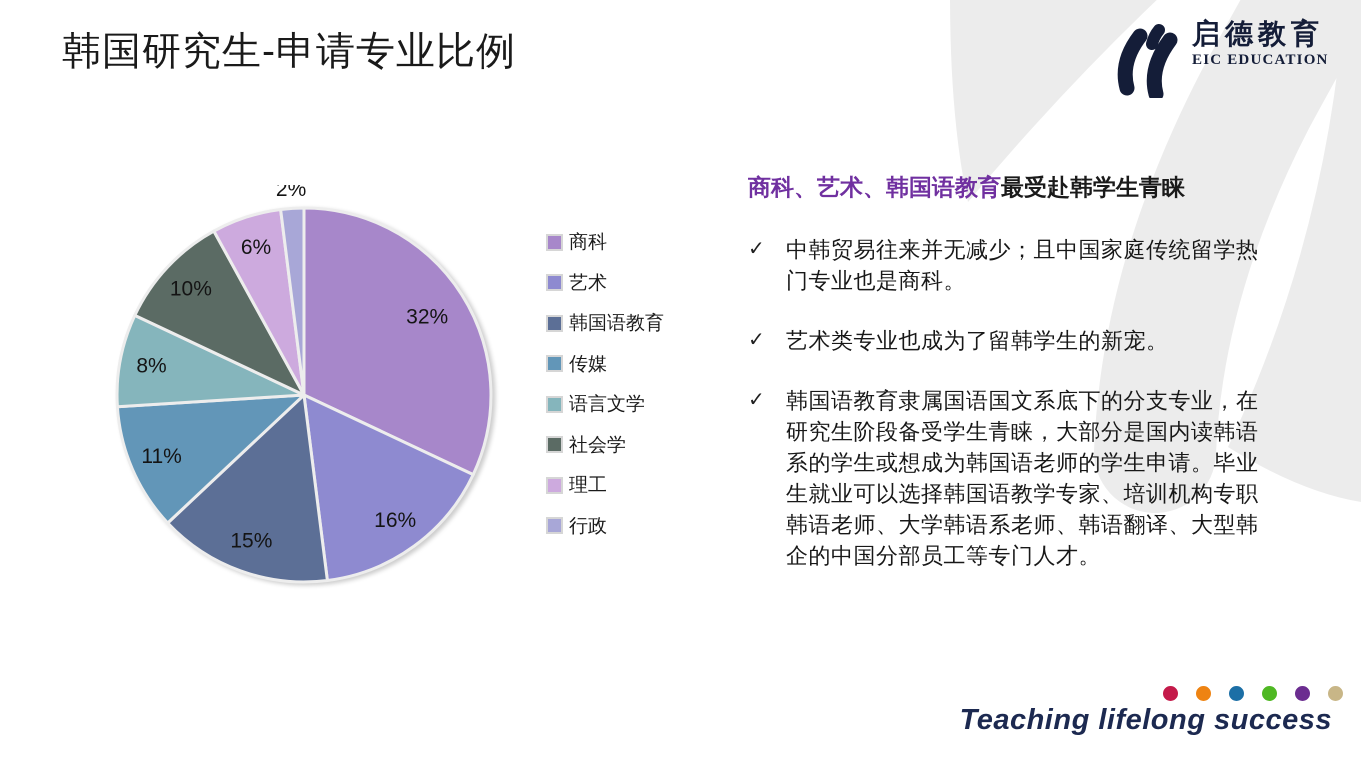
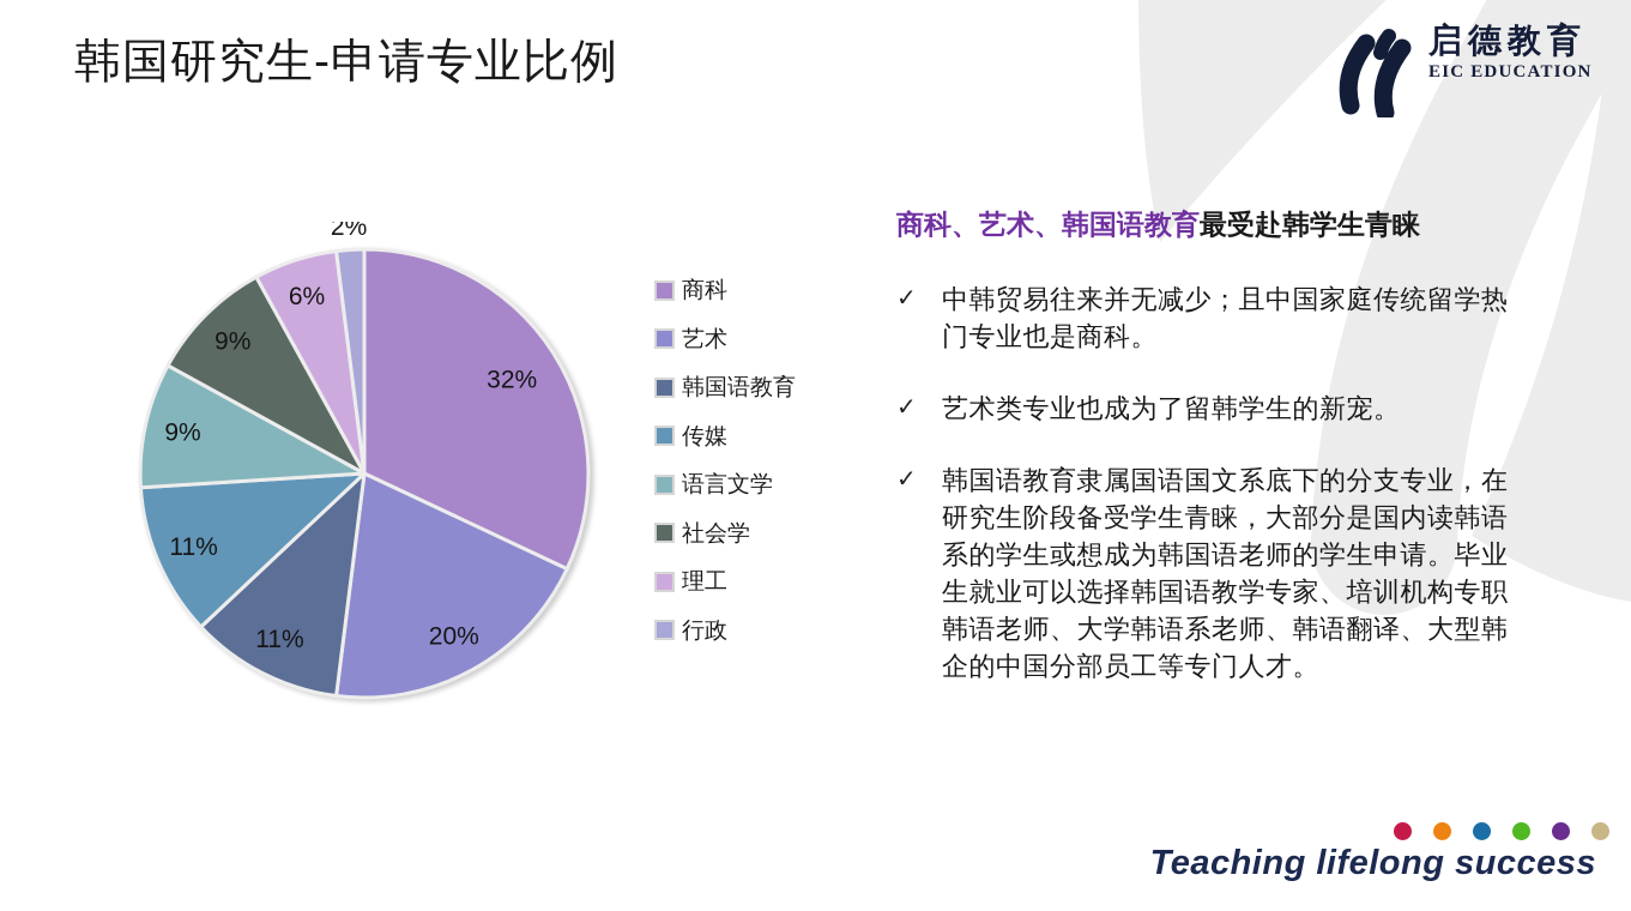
艺术: 16% -> 20%
韩国语教育: 15% -> 11%
语言文学: 8% -> 9%
社会学: 10% -> 9%
